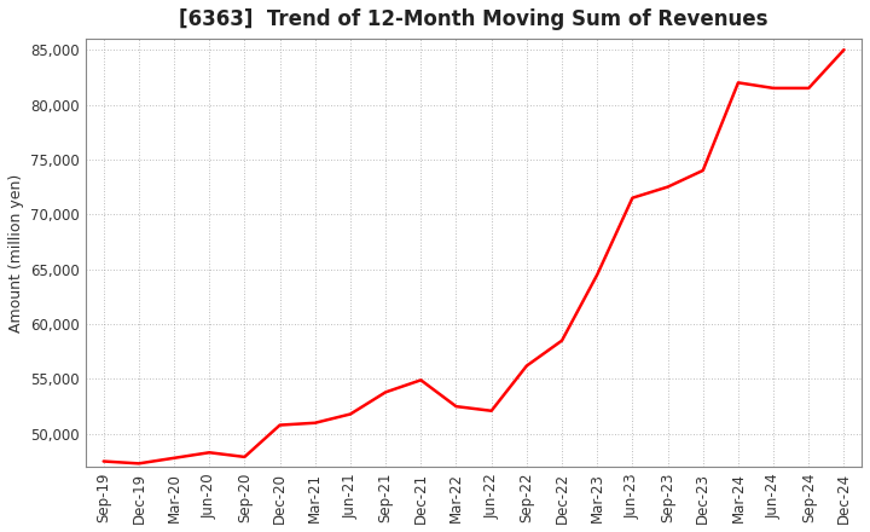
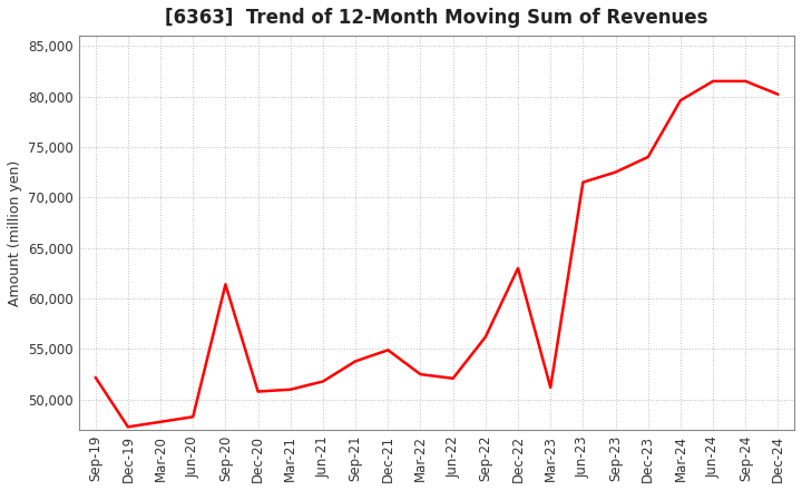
Sep-19: 47,500 -> 52,200
Sep-20: 47,900 -> 61,400
Dec-22: 58,500 -> 63,000
Mar-23: 64,500 -> 51,200
Mar-24: 82,000 -> 79,600
Dec-24: 85,000 -> 80,200
